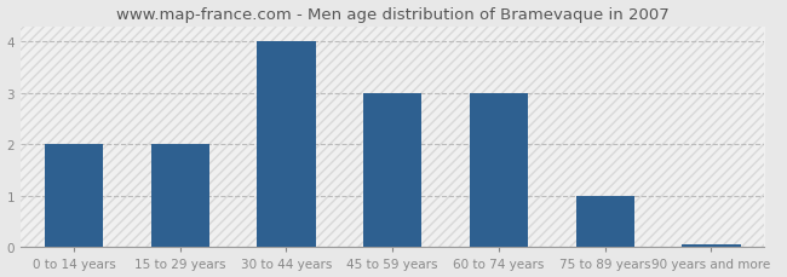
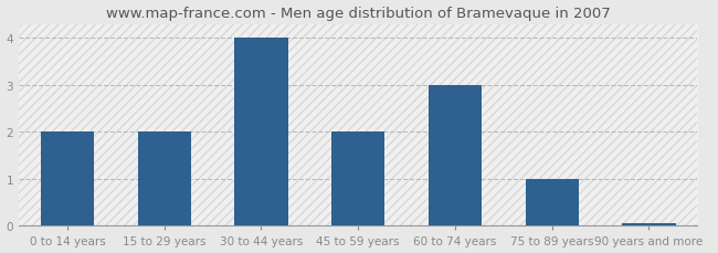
45 to 59 years: 3.00 -> 2.00
